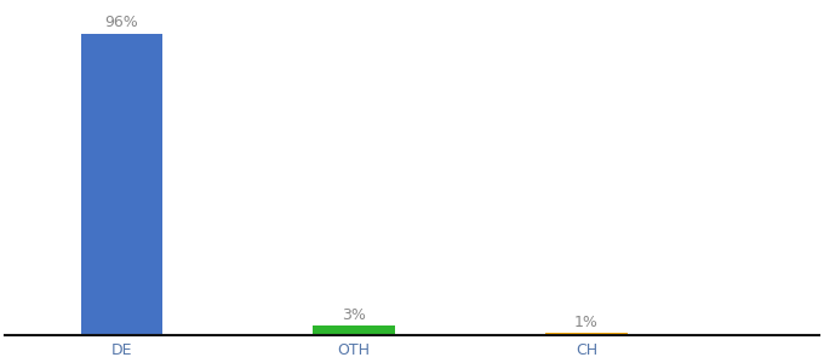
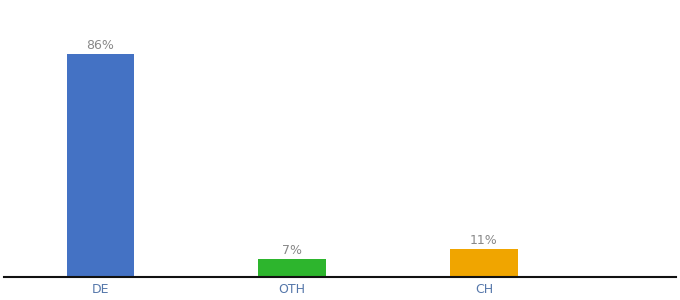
DE: 96% -> 86%
OTH: 3% -> 7%
CH: 1% -> 11%
